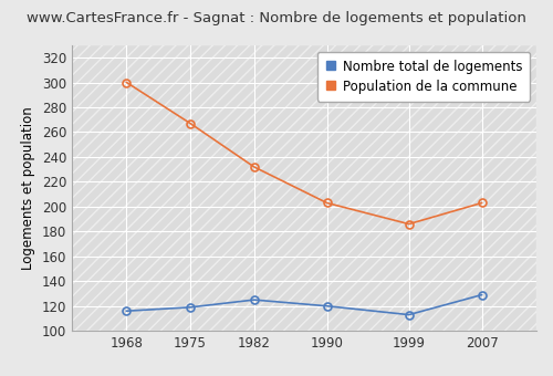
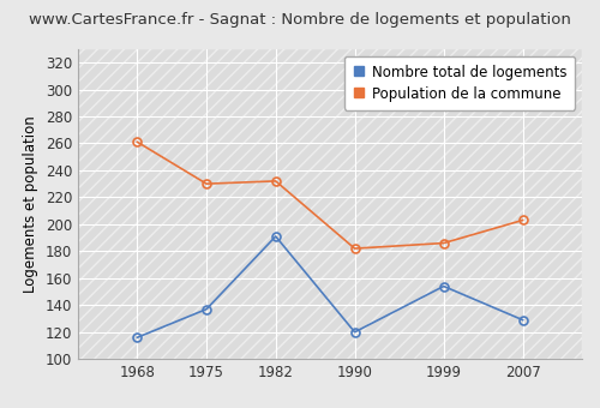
Population de la commune/1968: 300 -> 261
Nombre total de logements/1975: 119 -> 137
Population de la commune/1975: 267 -> 230
Nombre total de logements/1982: 125 -> 191
Population de la commune/1990: 203 -> 182
Nombre total de logements/1999: 113 -> 154
